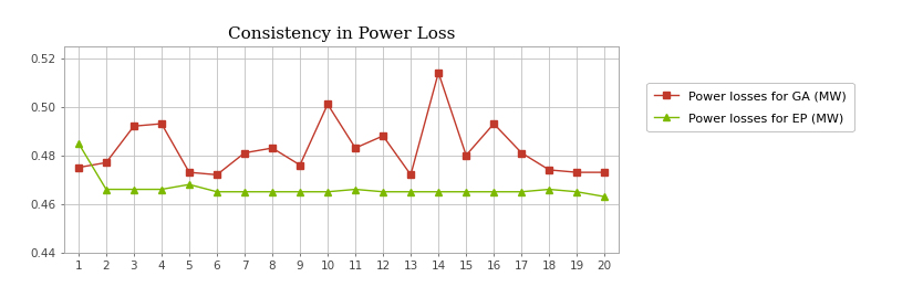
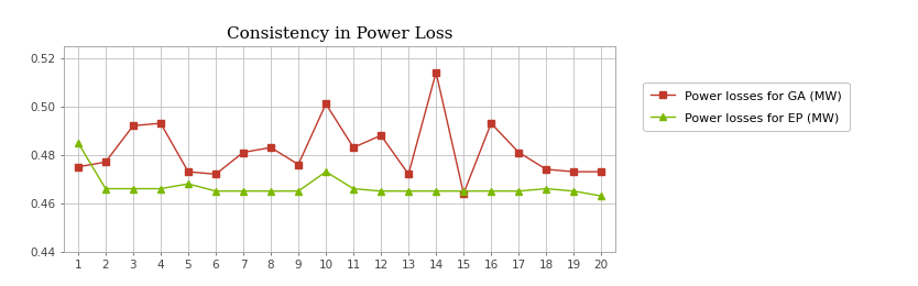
Power losses for EP (MW)/10: 0.465 -> 0.473
Power losses for GA (MW)/15: 0.480 -> 0.464
